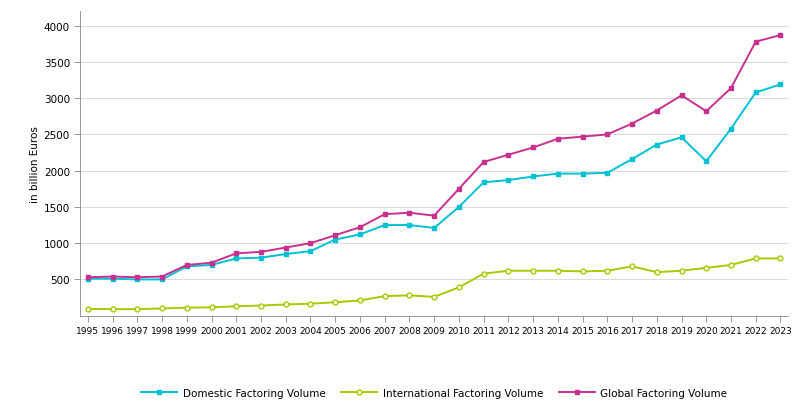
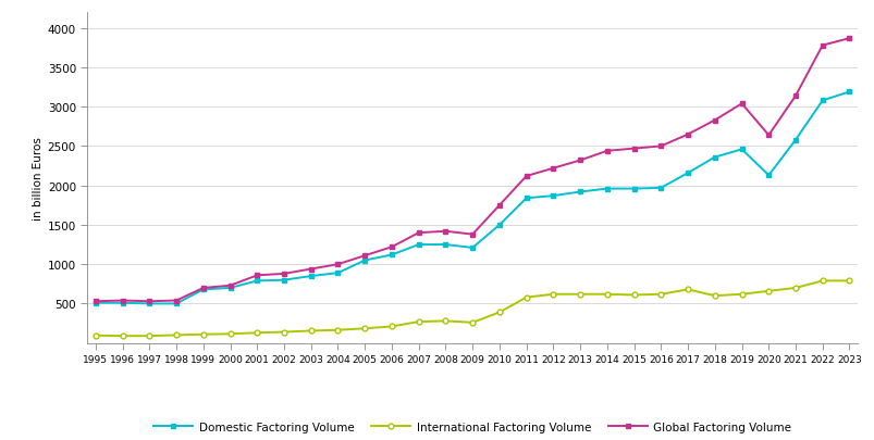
Global Factoring Volume/2020: 2820 -> 2640
